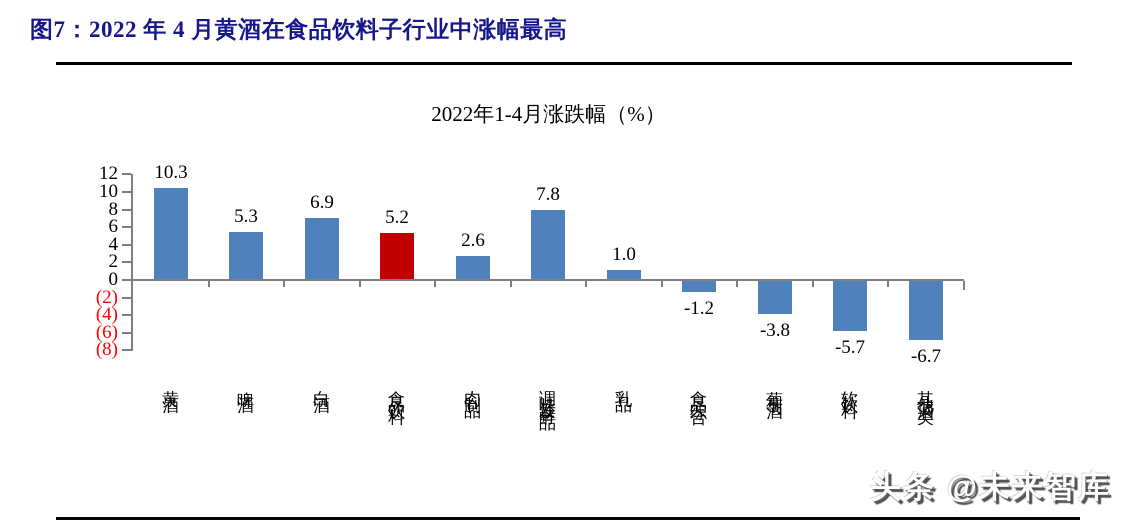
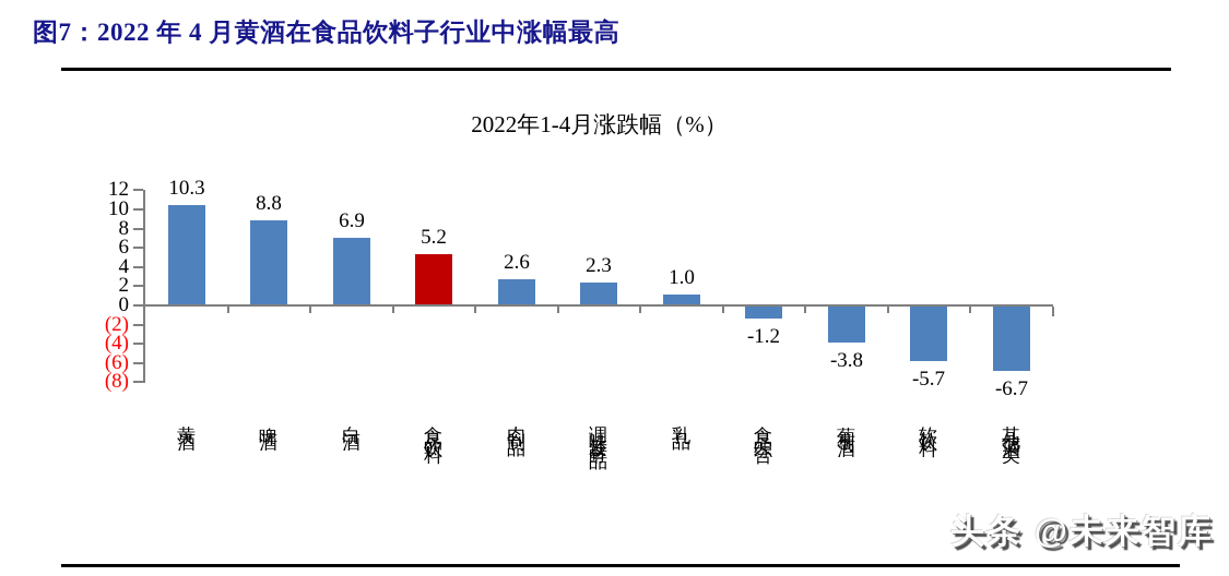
啤酒: 5.3 -> 8.8
调味发酵品: 7.8 -> 2.3
